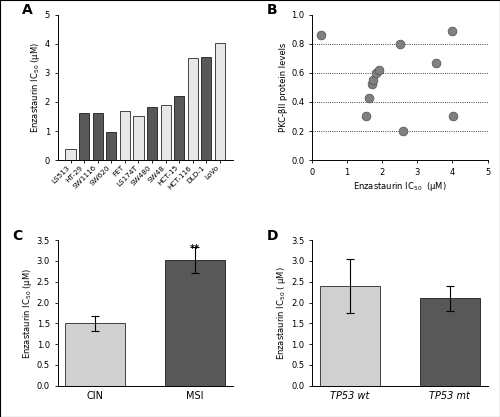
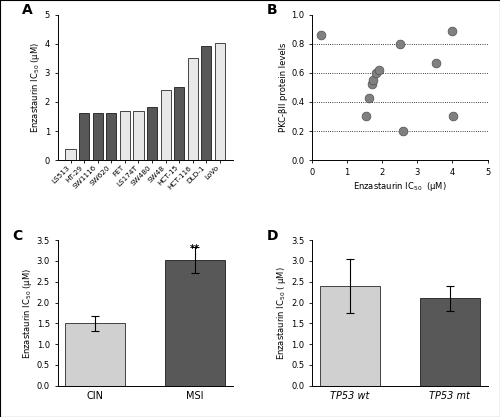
SW620: 0.95 -> 1.62
LS174T: 1.50 -> 1.68
SW48: 1.90 -> 2.42
HCT-15: 2.20 -> 2.50
DLD-1: 3.55 -> 3.92
